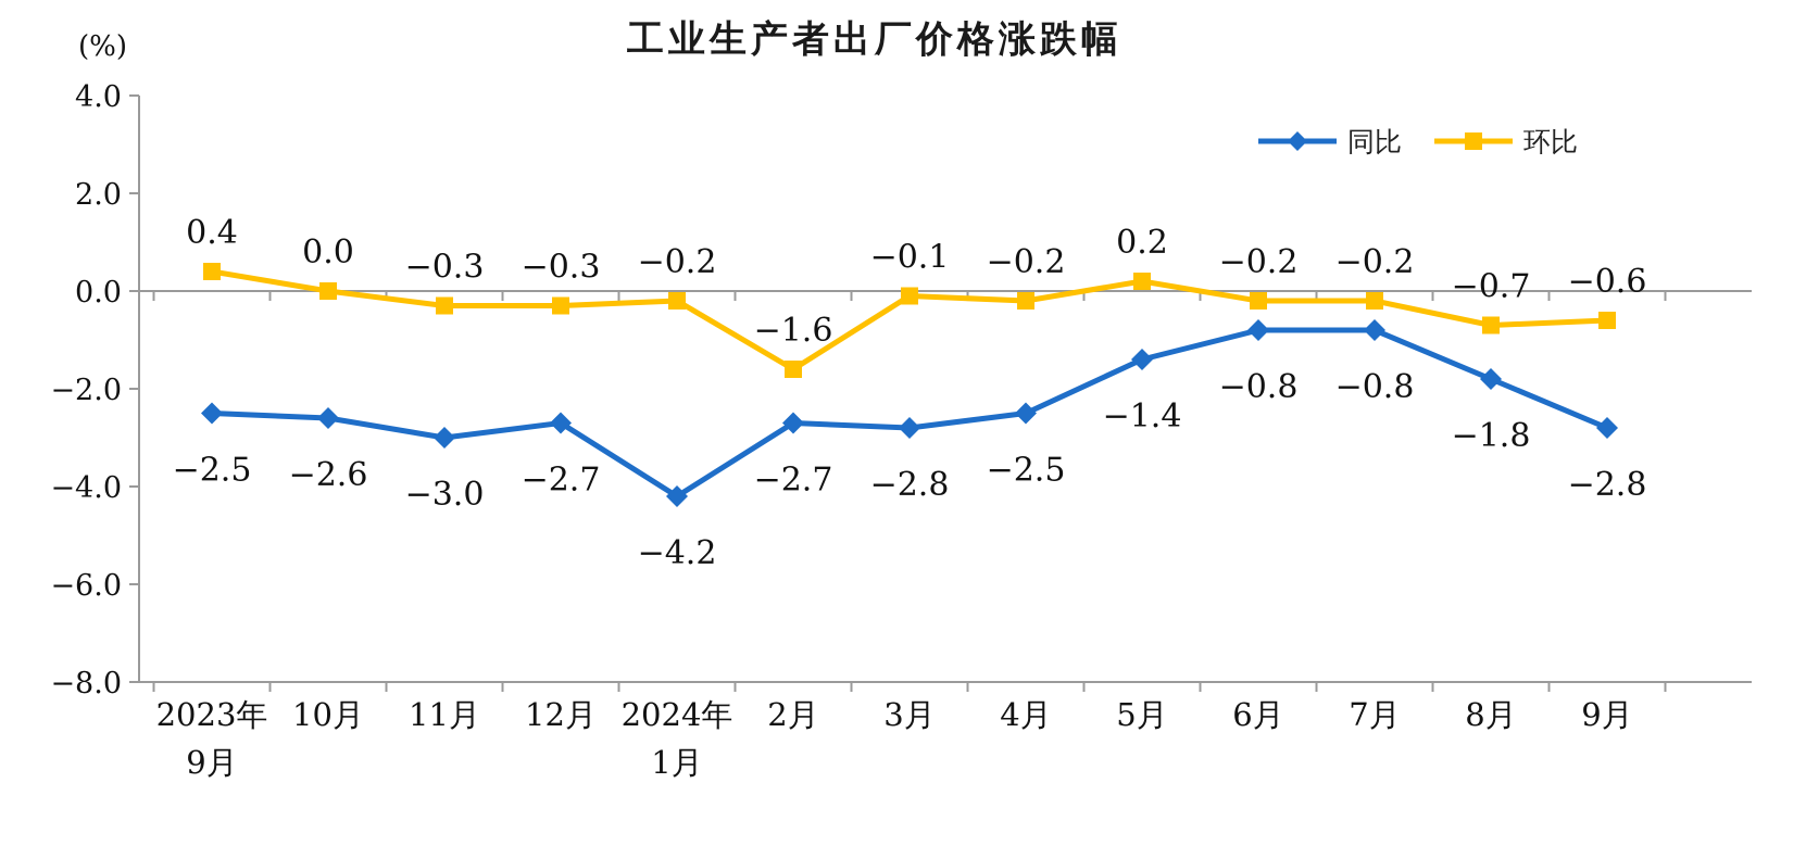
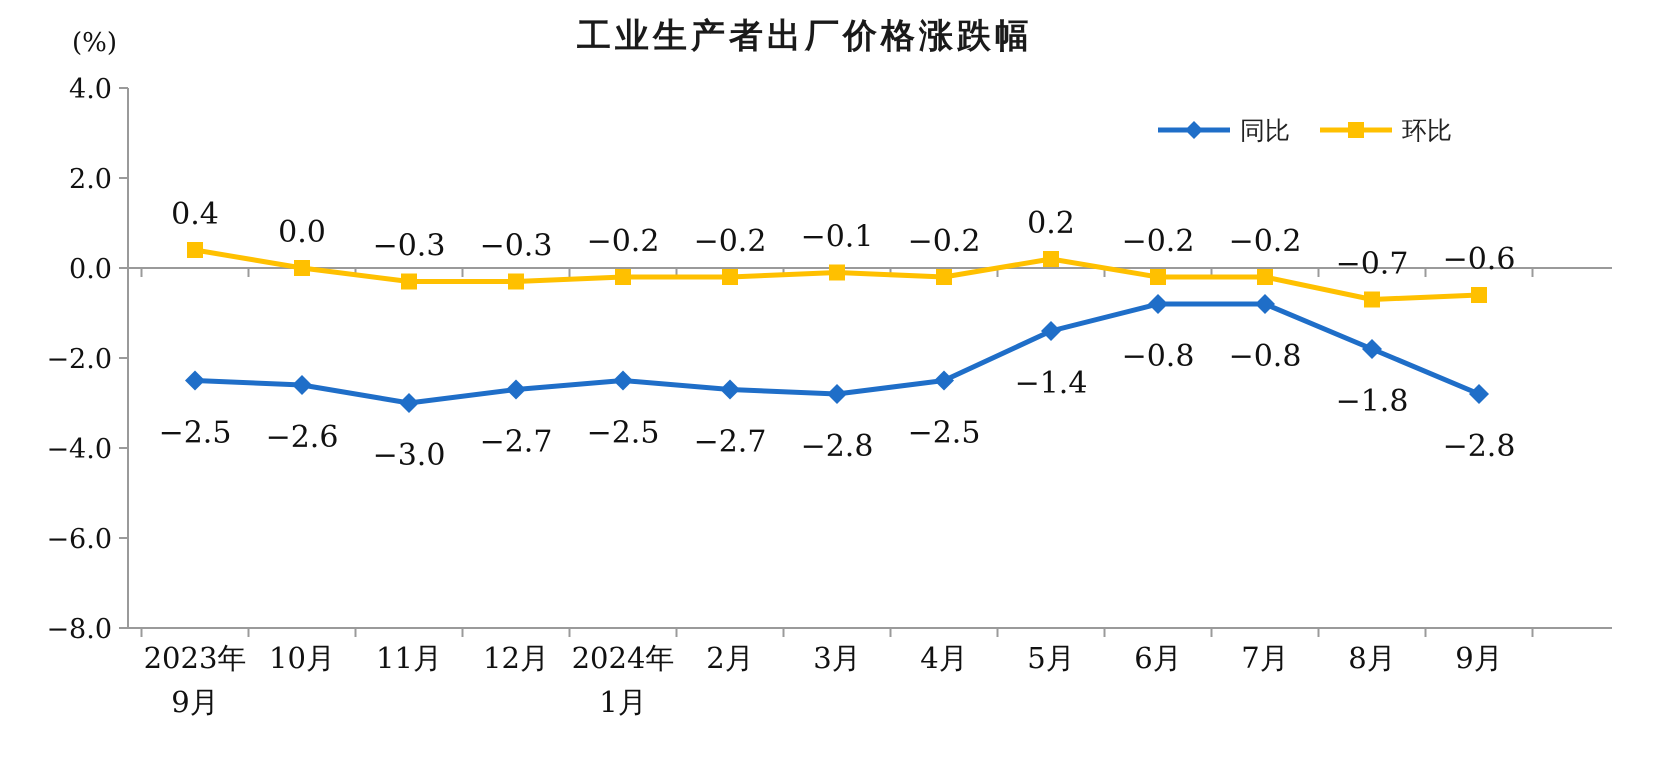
同比/2024年 1月: −4.2 -> −2.5
环比/2月: −1.6 -> −0.2
